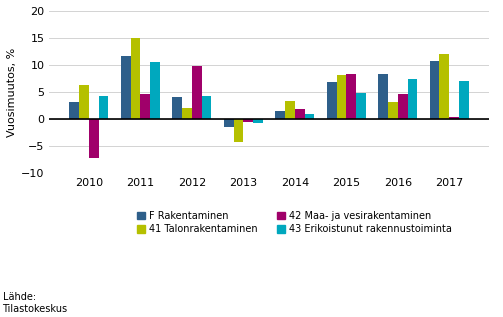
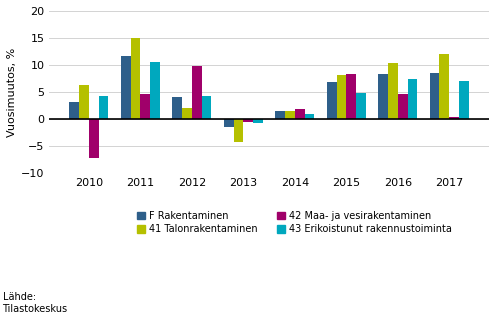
41 Talonrakentaminen/2014: 3.4 -> 1.5
41 Talonrakentaminen/2016: 3.2 -> 10.4
F Rakentaminen/2017: 10.8 -> 8.5
